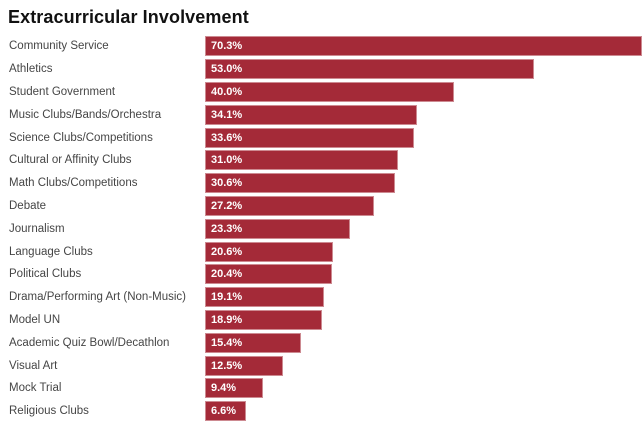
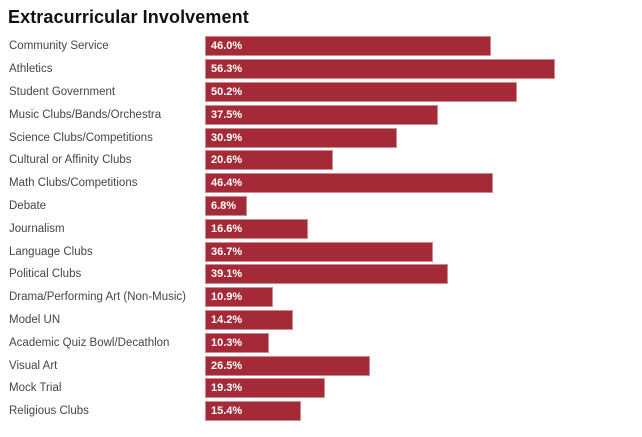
Community Service: 70.3% -> 46.0%
Athletics: 53.0% -> 56.3%
Student Government: 40.0% -> 50.2%
Music Clubs/Bands/Orchestra: 34.1% -> 37.5%
Science Clubs/Competitions: 33.6% -> 30.9%
Cultural or Affinity Clubs: 31.0% -> 20.6%
Math Clubs/Competitions: 30.6% -> 46.4%
Debate: 27.2% -> 6.8%
Journalism: 23.3% -> 16.6%
Language Clubs: 20.6% -> 36.7%
Political Clubs: 20.4% -> 39.1%
Drama/Performing Art (Non-Music): 19.1% -> 10.9%
Model UN: 18.9% -> 14.2%
Academic Quiz Bowl/Decathlon: 15.4% -> 10.3%
Visual Art: 12.5% -> 26.5%
Mock Trial: 9.4% -> 19.3%
Religious Clubs: 6.6% -> 15.4%
